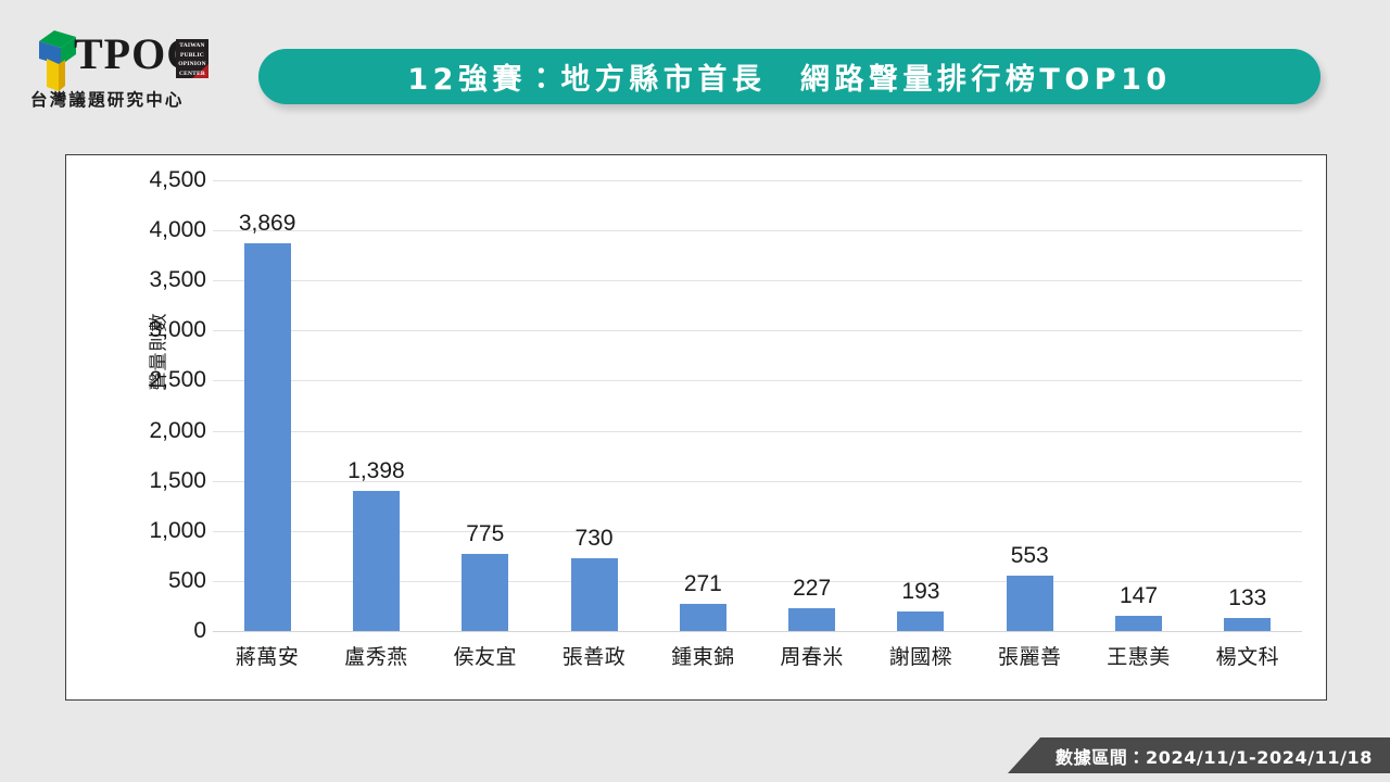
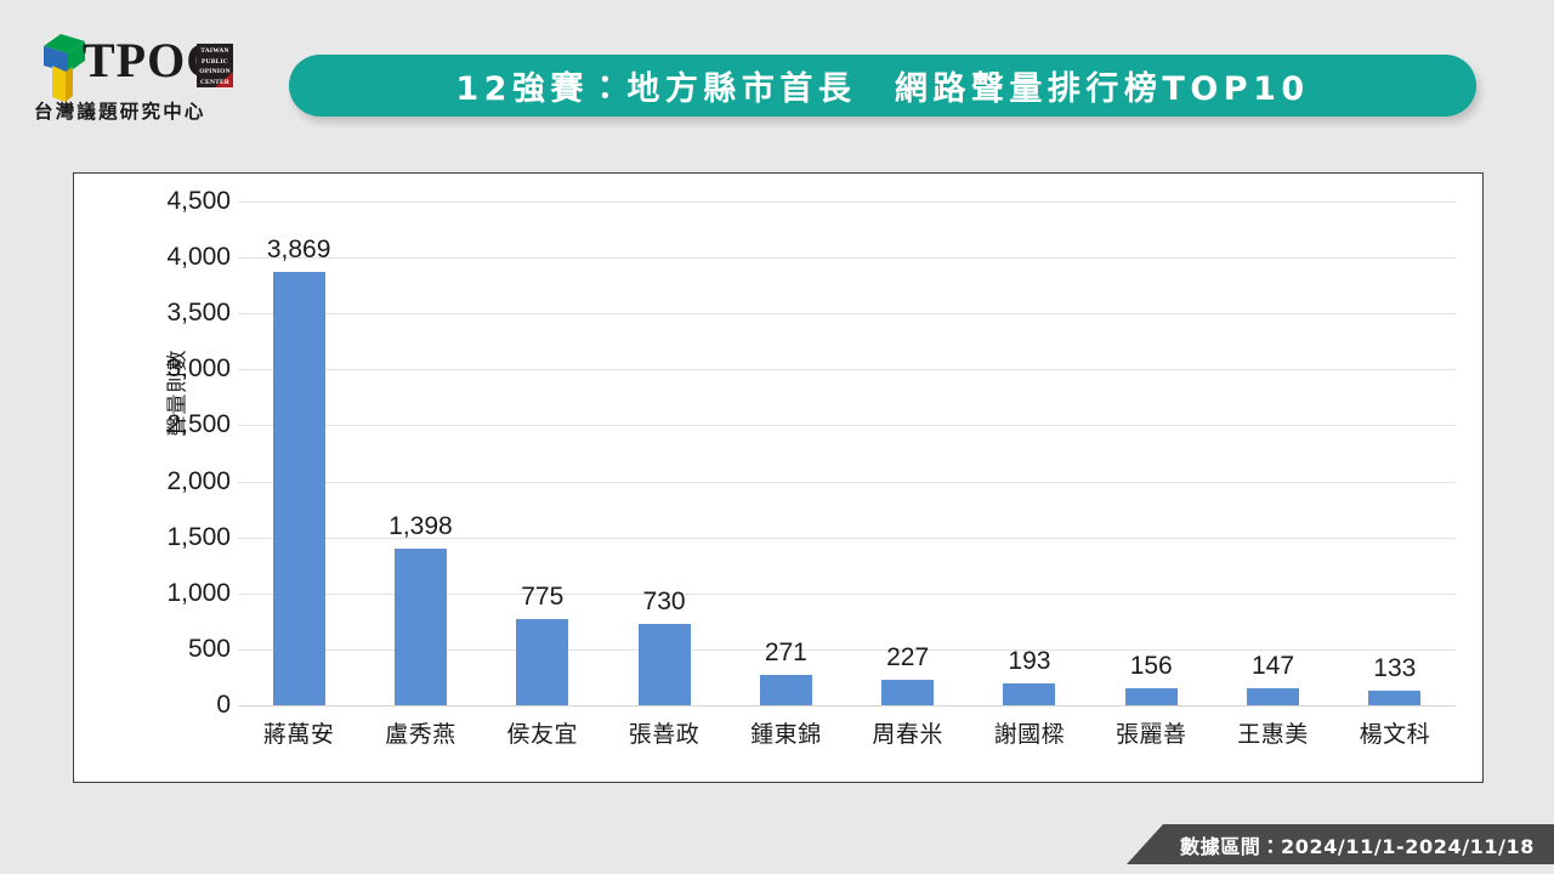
張麗善: 553 -> 156
